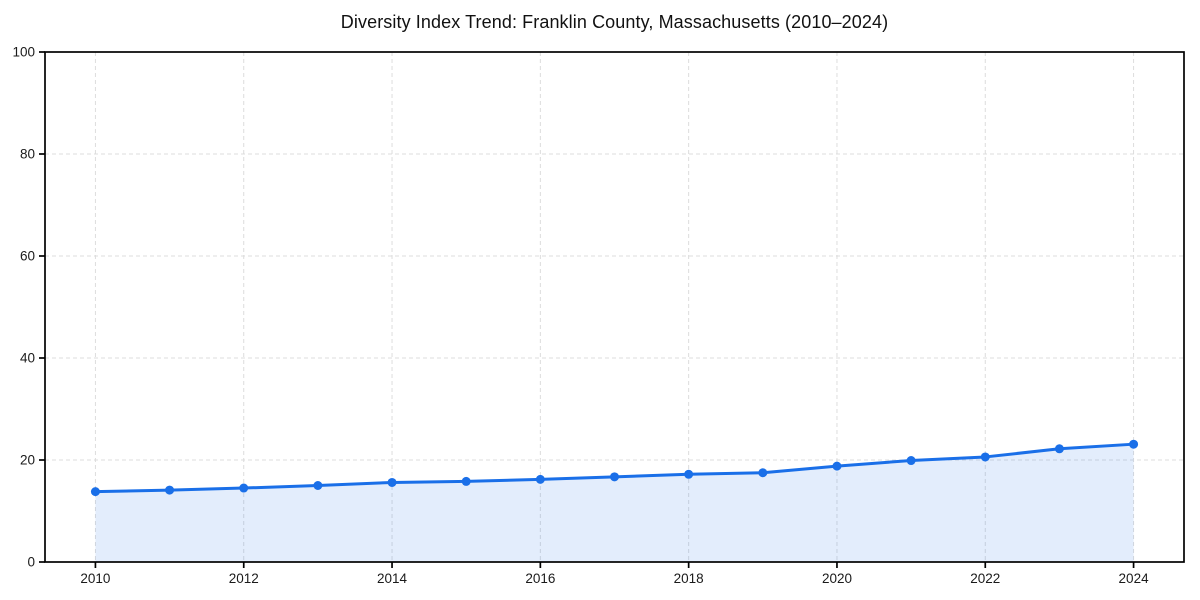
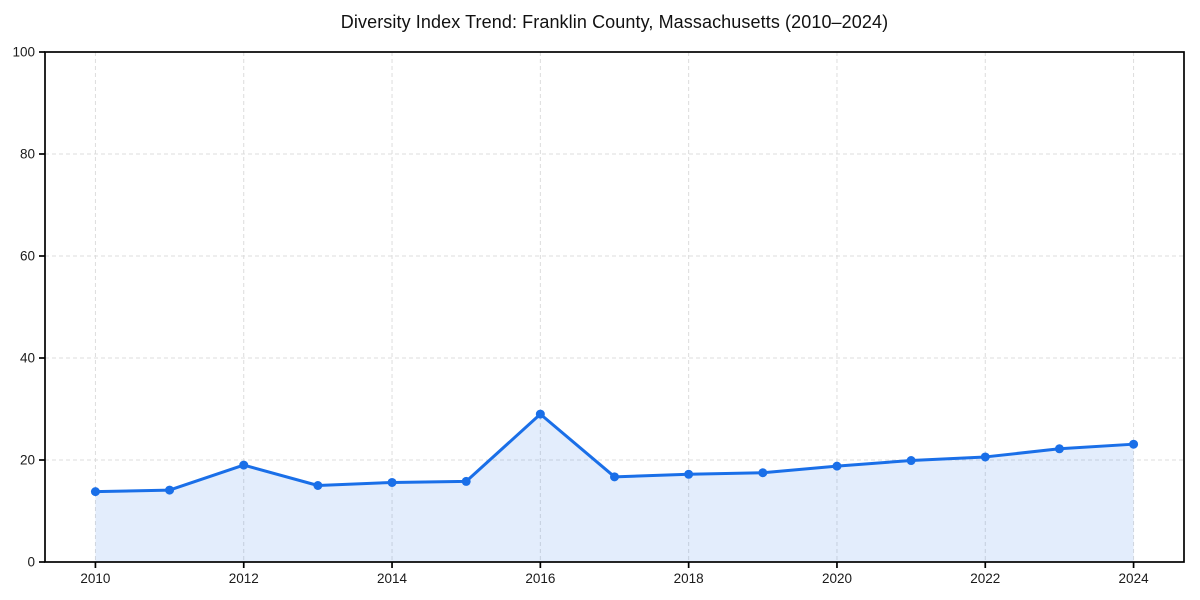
2012: 14 -> 19
2016: 16 -> 29
